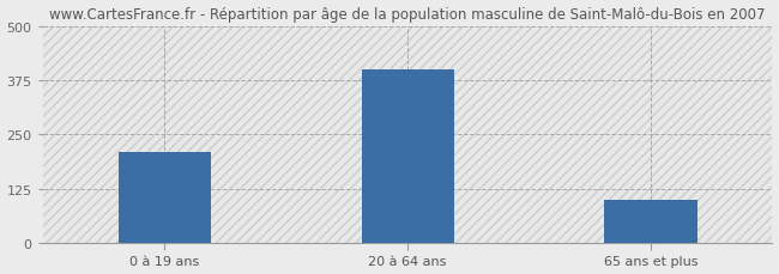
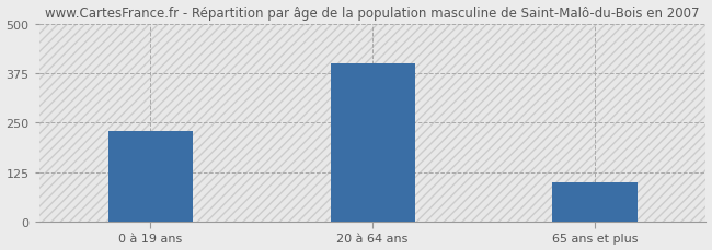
0 à 19 ans: 210 -> 230
